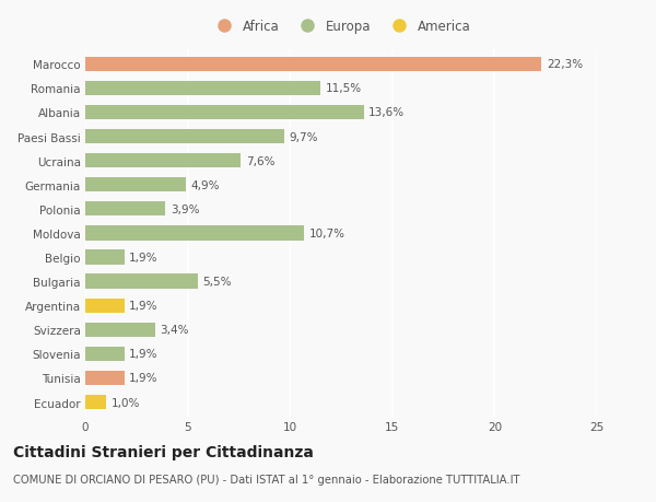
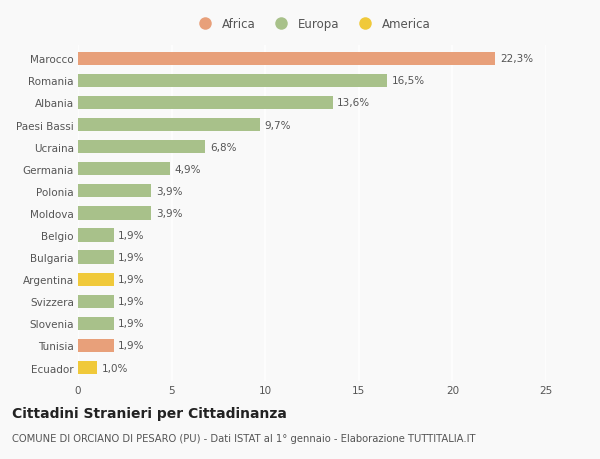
Romania: 11,5% -> 16,5%
Ucraina: 7,6% -> 6,8%
Moldova: 10,7% -> 3,9%
Bulgaria: 5,5% -> 1,9%
Svizzera: 3,4% -> 1,9%
